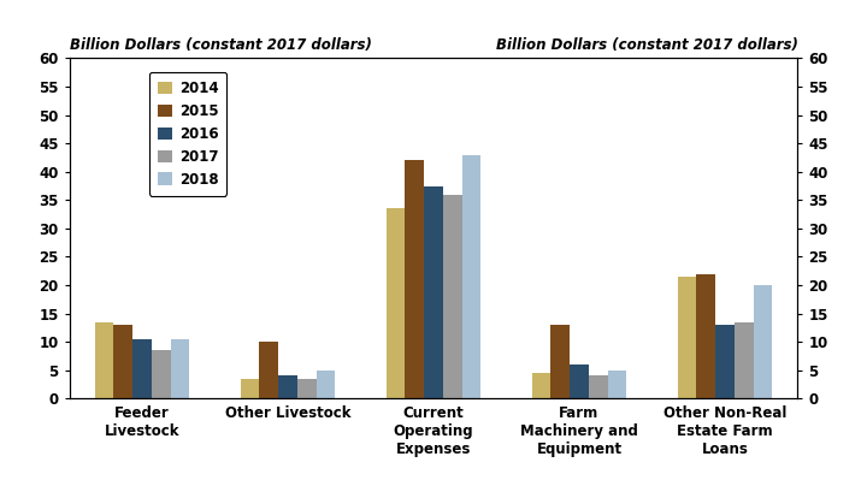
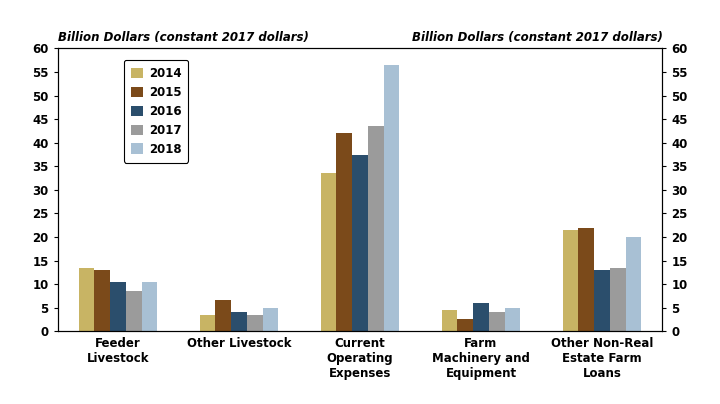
2015/Other Livestock: 10.0 -> 6.7
2017/Current Operating Expenses: 36.0 -> 43.5
2018/Current Operating Expenses: 43.0 -> 56.5
2015/Farm Machinery and Equipment: 13.0 -> 2.5
